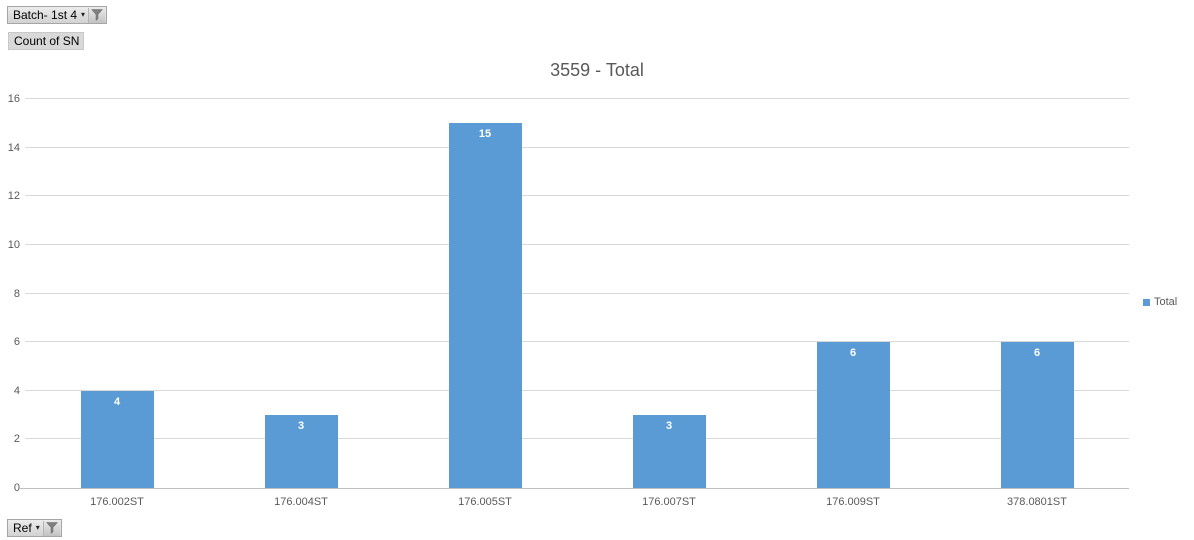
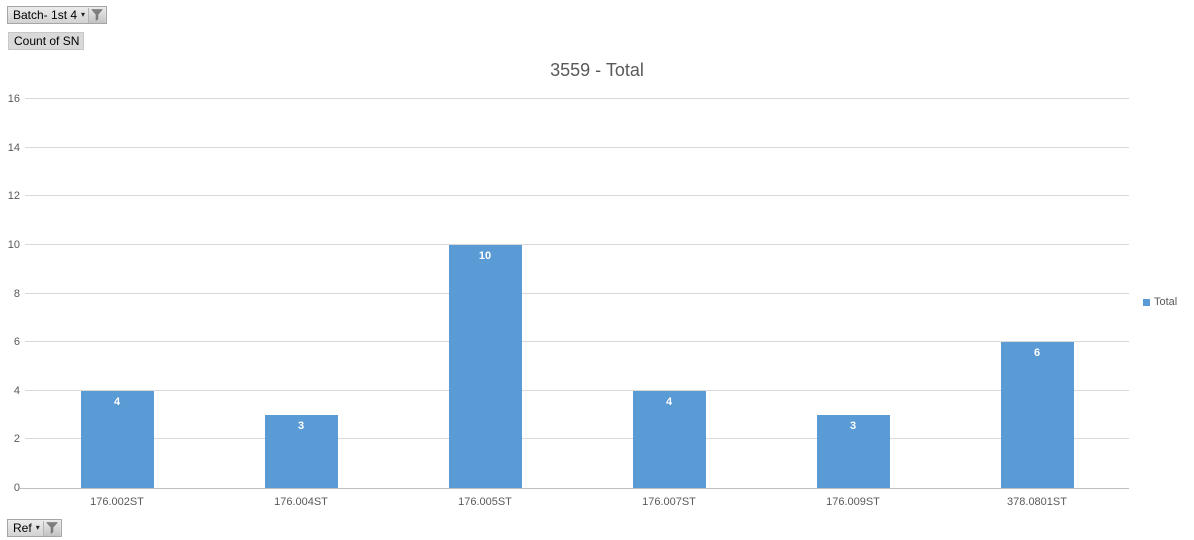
176.005ST: 15 -> 10
176.007ST: 3 -> 4
176.009ST: 6 -> 3
